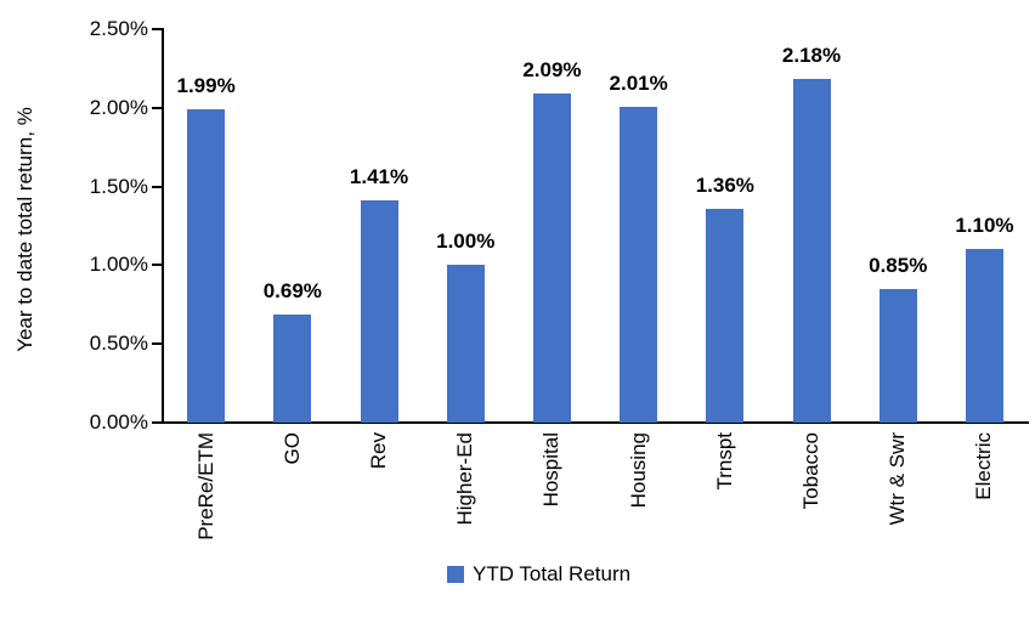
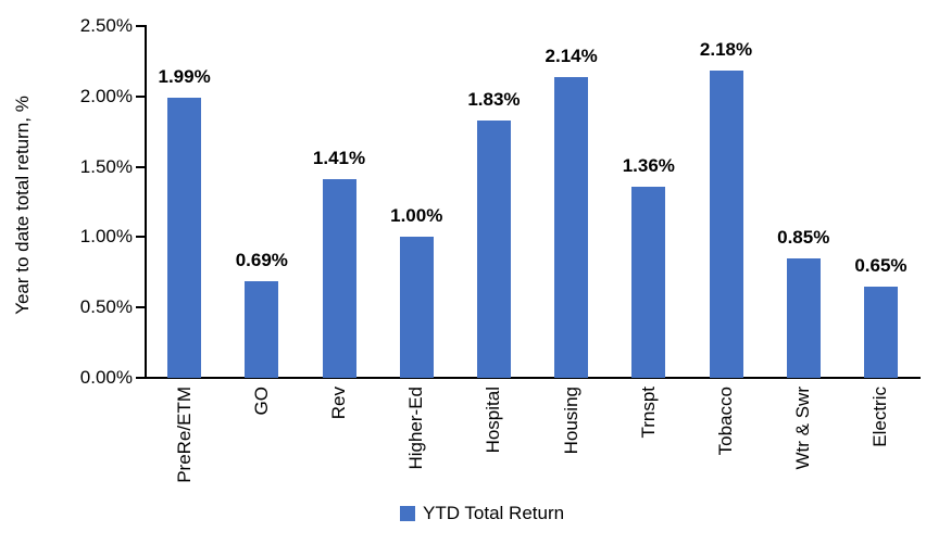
Hospital: 2.09% -> 1.83%
Housing: 2.01% -> 2.14%
Electric: 1.10% -> 0.65%
